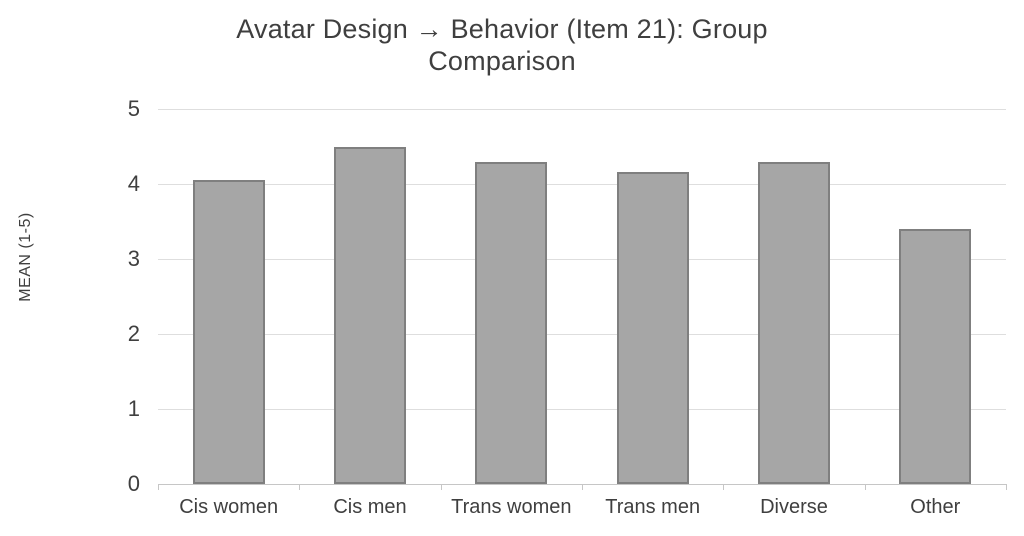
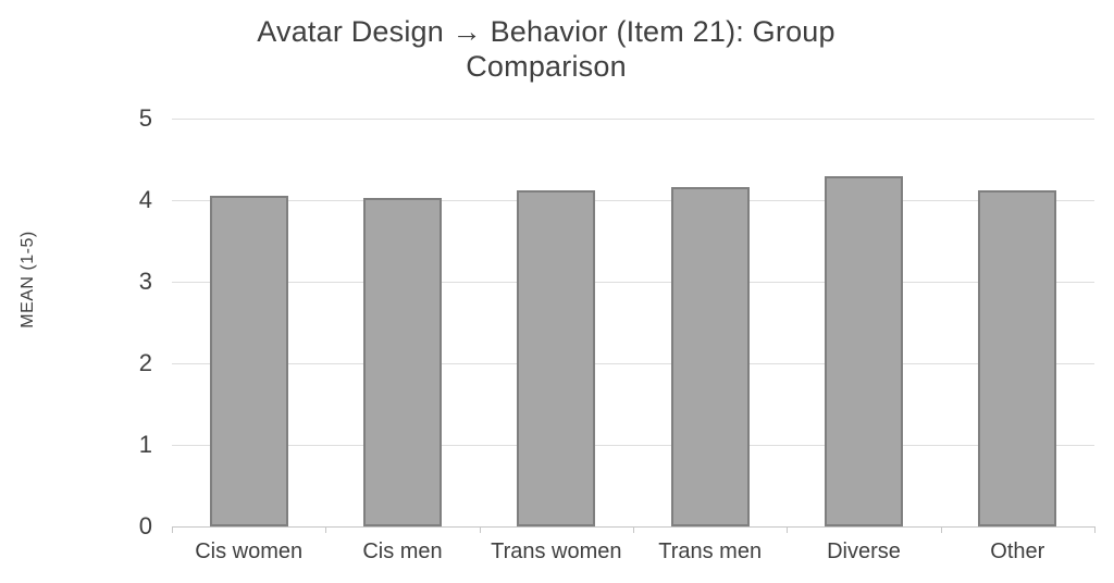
Cis men: 4.5 -> 4.0
Trans women: 4.3 -> 4.1
Other: 3.4 -> 4.1
